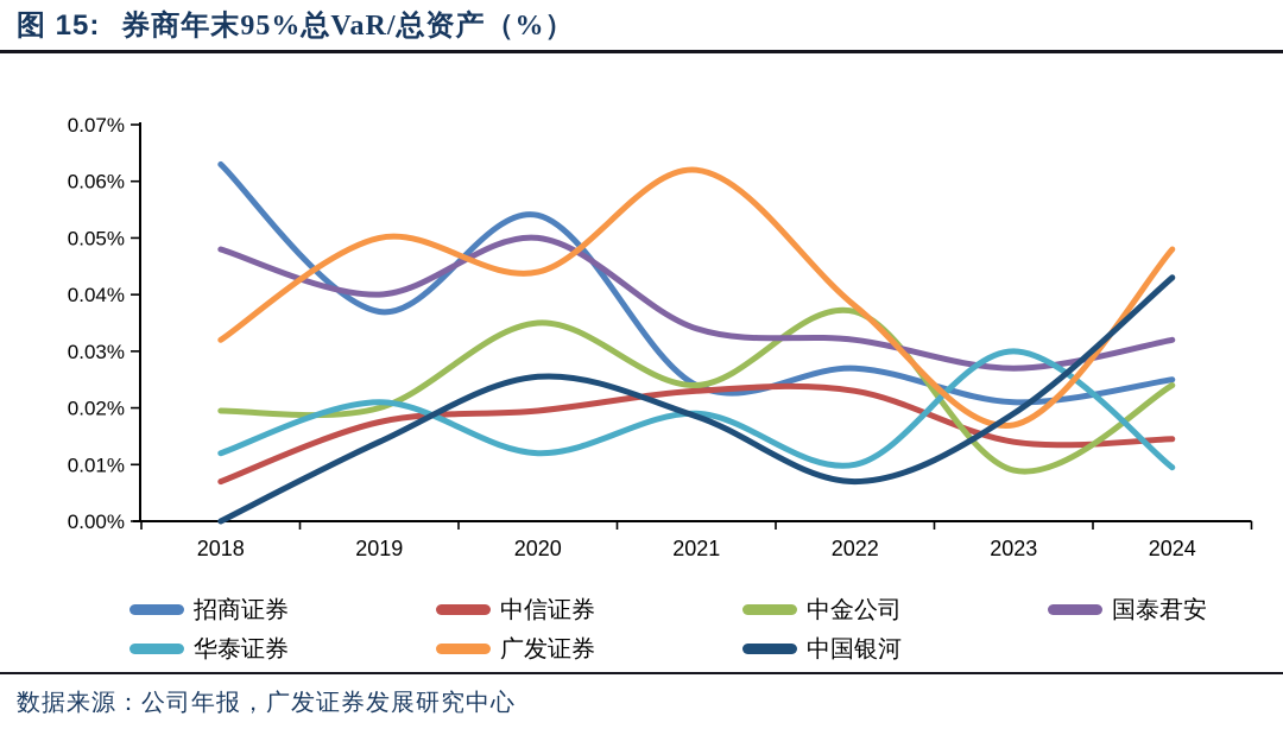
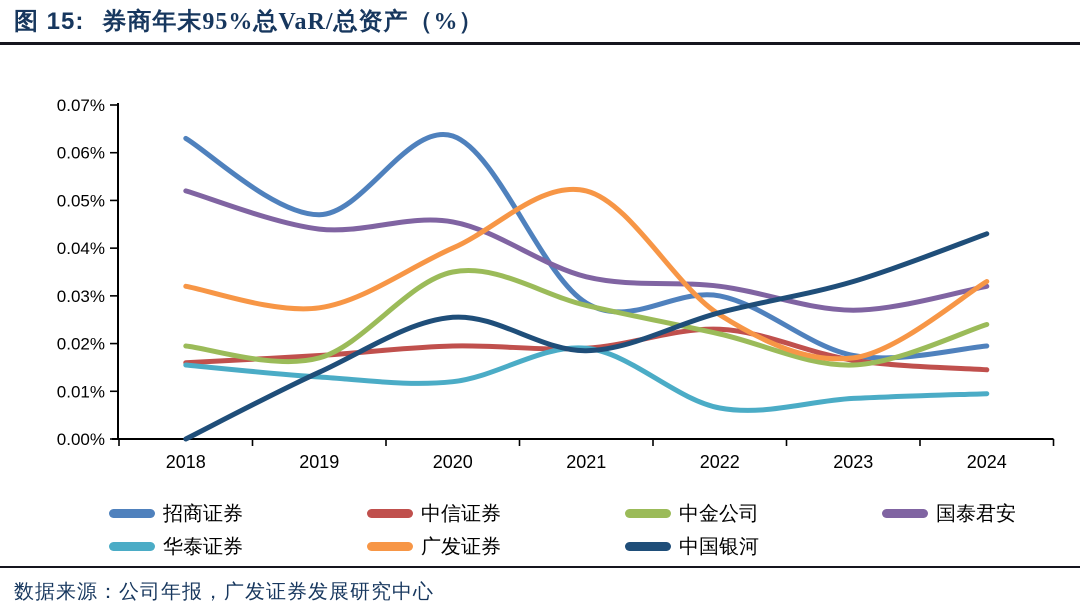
中信证券/2018: 0.007% -> 0.016%
国泰君安/2018: 0.048% -> 0.052%
华泰证券/2018: 0.012% -> 0.015%
招商证券/2019: 0.037% -> 0.047%
中金公司/2019: 0.020% -> 0.017%
国泰君安/2019: 0.040% -> 0.044%
华泰证券/2019: 0.021% -> 0.013%
广发证券/2019: 0.050% -> 0.028%
招商证券/2020: 0.054% -> 0.064%
国泰君安/2020: 0.050% -> 0.045%
广发证券/2020: 0.044% -> 0.040%
招商证券/2021: 0.024% -> 0.029%
中信证券/2021: 0.023% -> 0.019%
中金公司/2021: 0.024% -> 0.028%
广发证券/2021: 0.062% -> 0.052%
招商证券/2022: 0.027% -> 0.030%
中金公司/2022: 0.037% -> 0.022%
华泰证券/2022: 0.010% -> 0.006%
广发证券/2022: 0.038% -> 0.026%
中国银河/2022: 0.007% -> 0.026%
招商证券/2023: 0.021% -> 0.018%
中信证券/2023: 0.014% -> 0.017%
中金公司/2023: 0.009% -> 0.015%
华泰证券/2023: 0.030% -> 0.009%
中国银河/2023: 0.019% -> 0.033%
招商证券/2024: 0.025% -> 0.019%
广发证券/2024: 0.048% -> 0.033%
